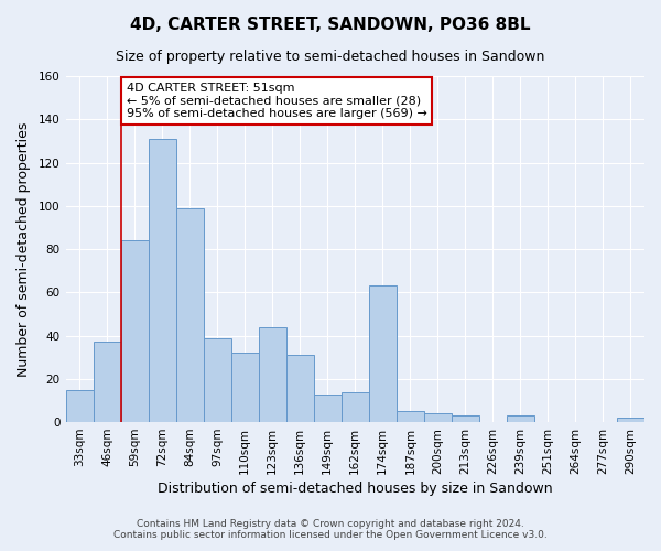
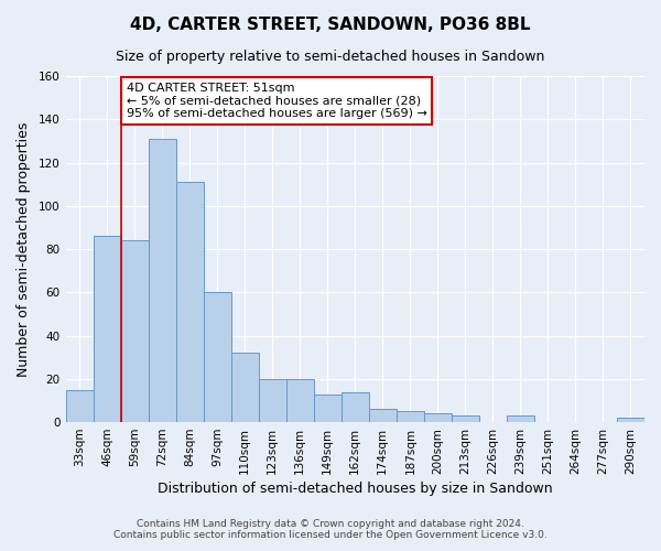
46sqm: 37 -> 86
84sqm: 99 -> 111
97sqm: 39 -> 60
123sqm: 44 -> 20
136sqm: 31 -> 20
174sqm: 63 -> 6
